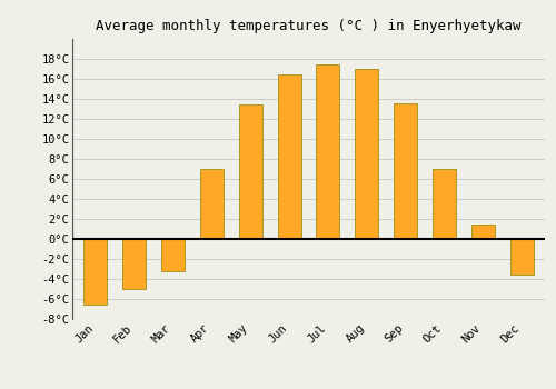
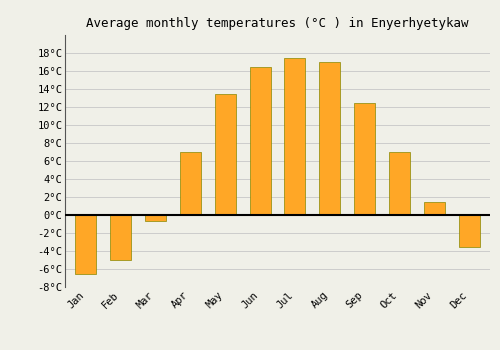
Mar: -3.2°C -> -0.7°C
Sep: 13.6°C -> 12.5°C
